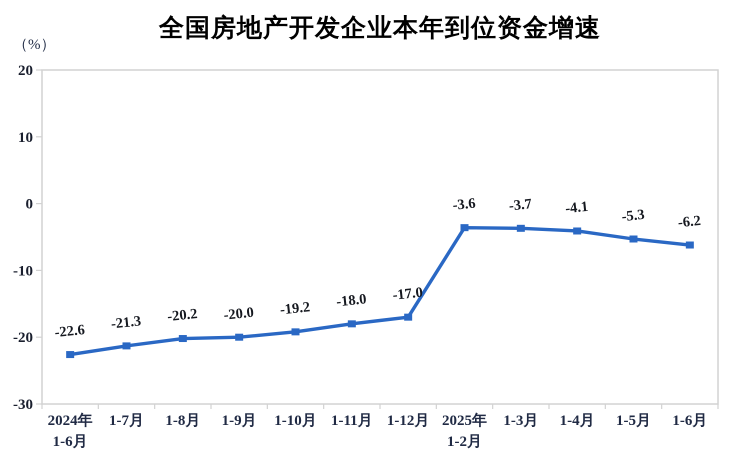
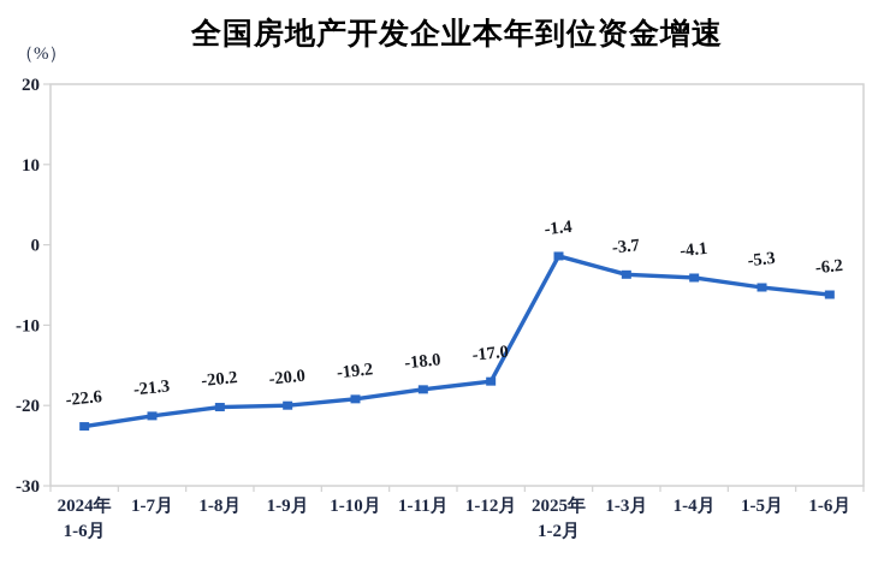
2025年 1-2月: -3.6 -> -1.4
